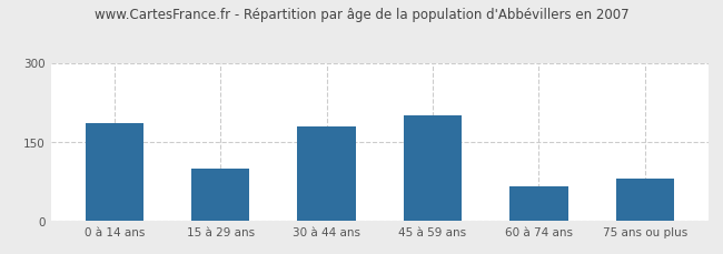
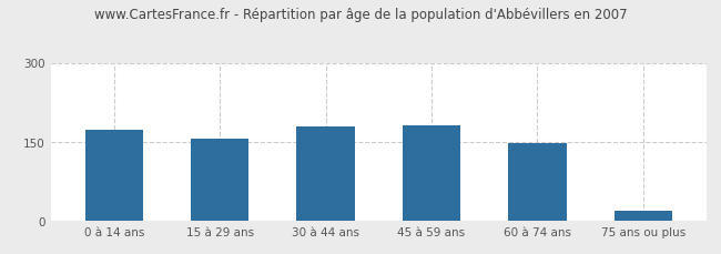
0 à 14 ans: 185 -> 172
15 à 29 ans: 100 -> 155
45 à 59 ans: 200 -> 182
60 à 74 ans: 65 -> 148
75 ans ou plus: 80 -> 20
